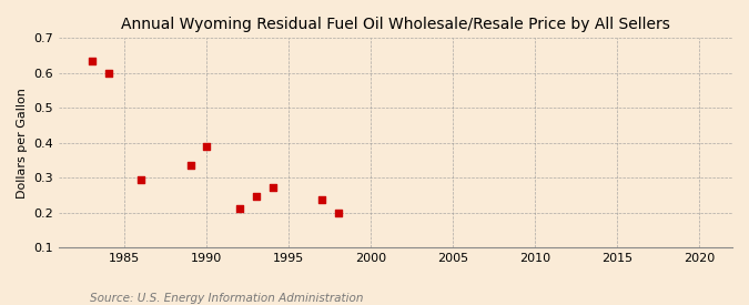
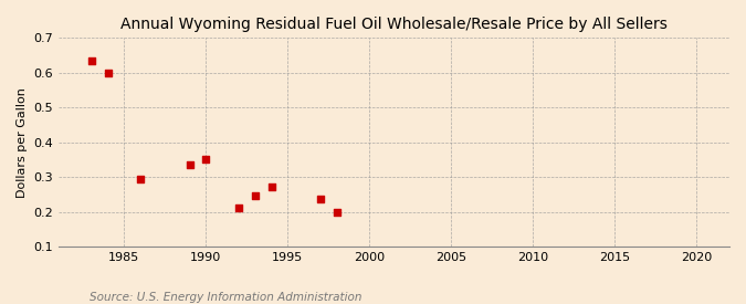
1990: 0.390 -> 0.352
